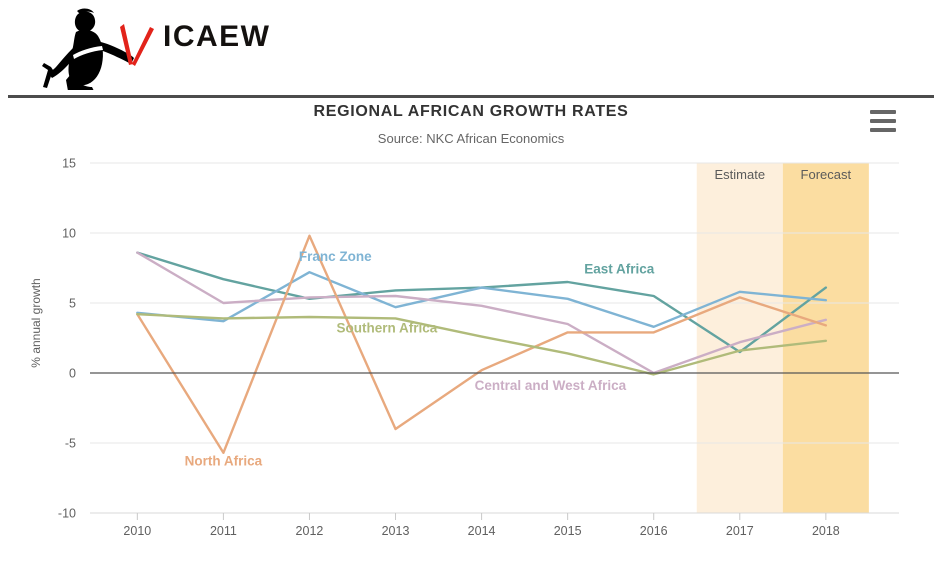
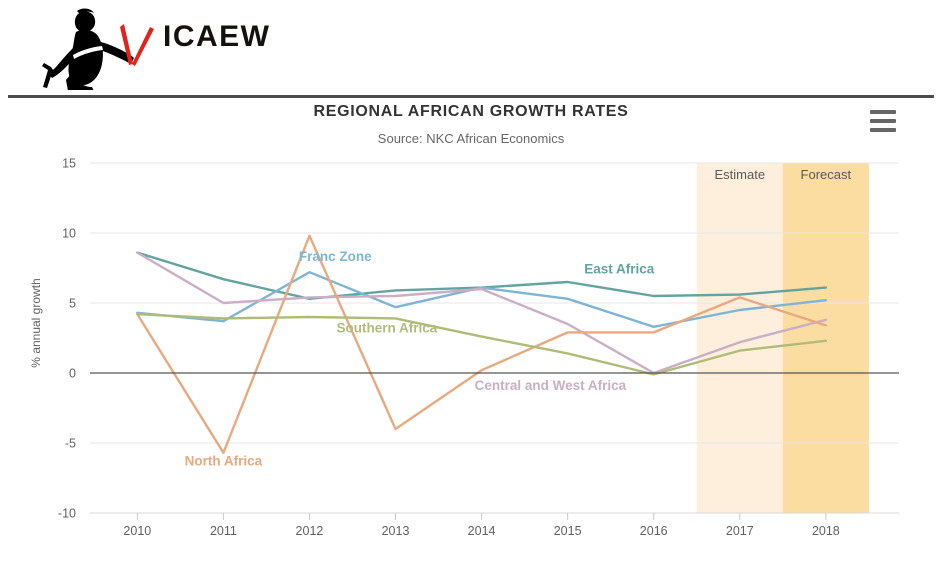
Central and West Africa/2014: 4.8 -> 6.0
East Africa/2017: 1.5 -> 5.6
Franc Zone/2017: 5.8 -> 4.5
